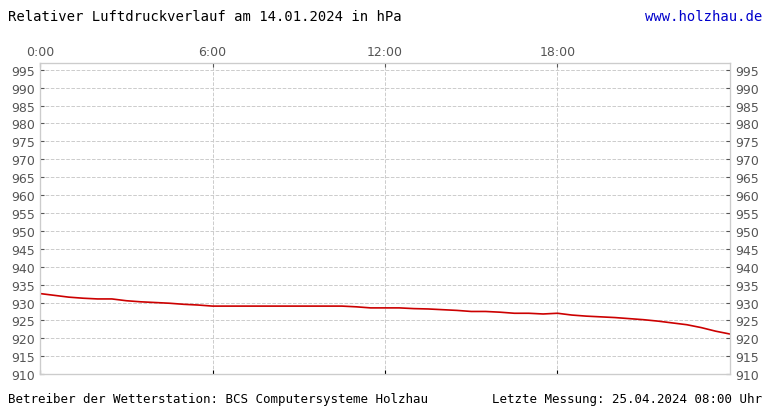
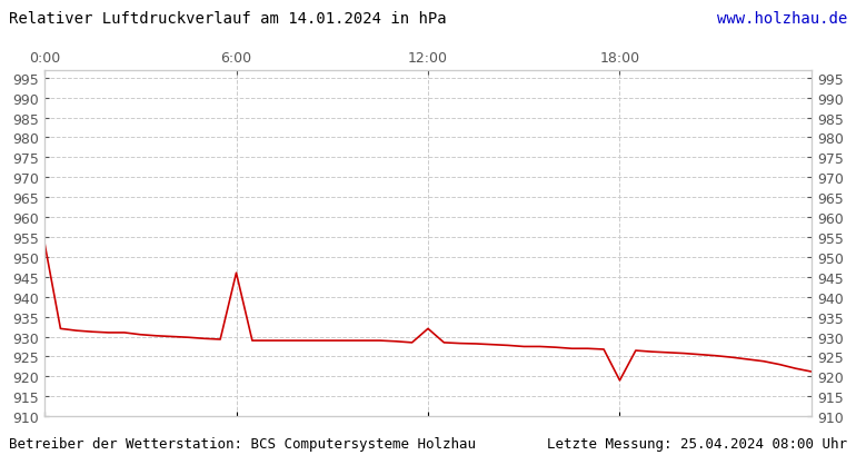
0:00: 932.5 -> 953.5
6:00: 929.0 -> 946.0
12:00: 928.5 -> 932.0
18:00: 927.0 -> 919.0
